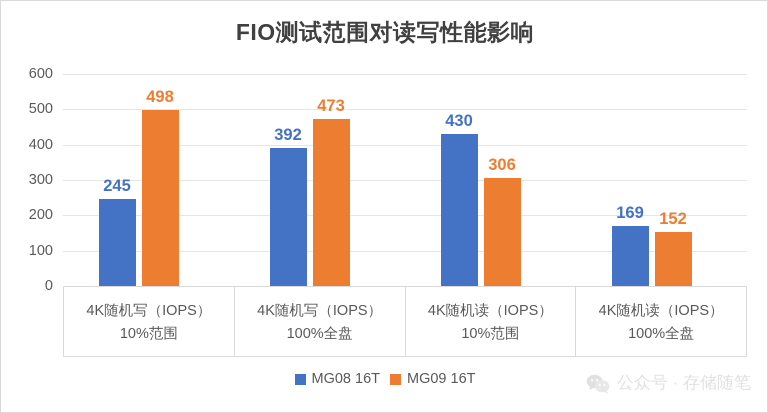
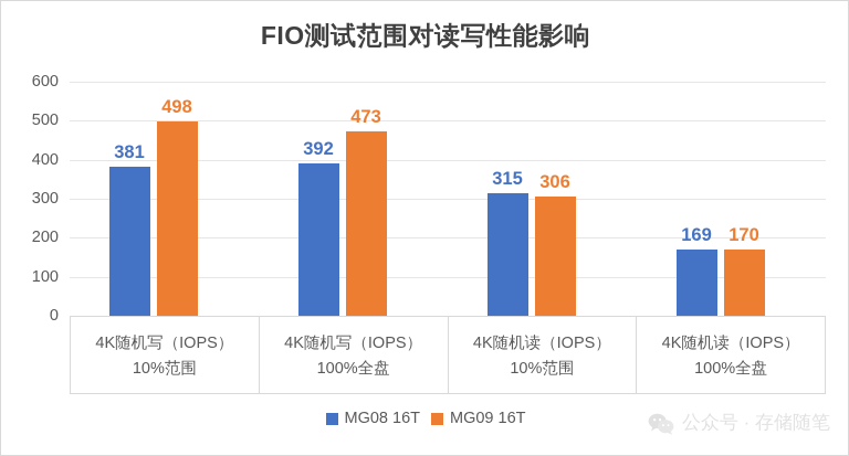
MG08 16T/4K随机写（IOPS）10%范围: 245 -> 381
MG08 16T/4K随机读（IOPS）10%范围: 430 -> 315
MG09 16T/4K随机读（IOPS）100%全盘: 152 -> 170
